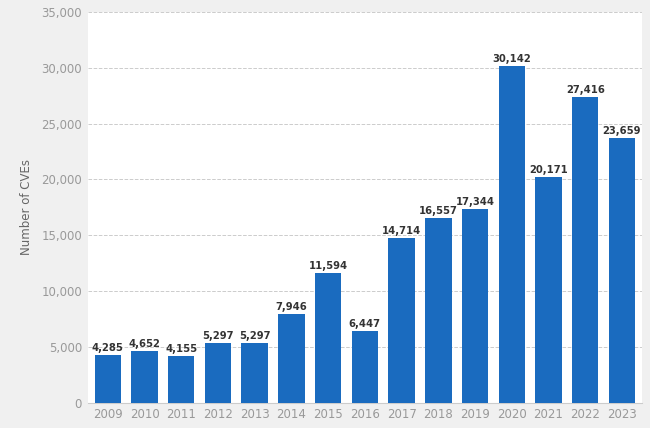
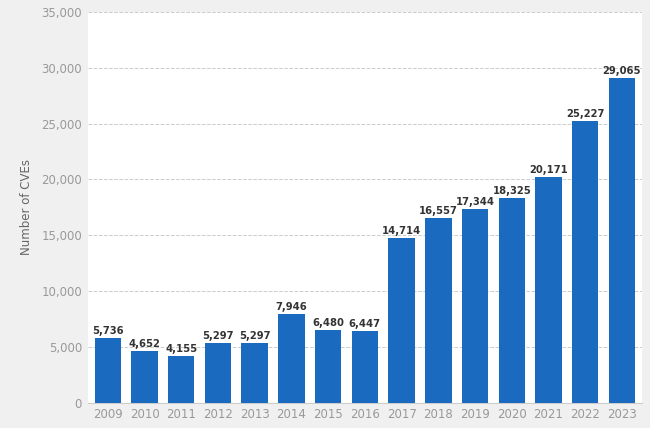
2009: 4,285 -> 5,736
2015: 11,594 -> 6,480
2020: 30,142 -> 18,325
2022: 27,416 -> 25,227
2023: 23,659 -> 29,065
